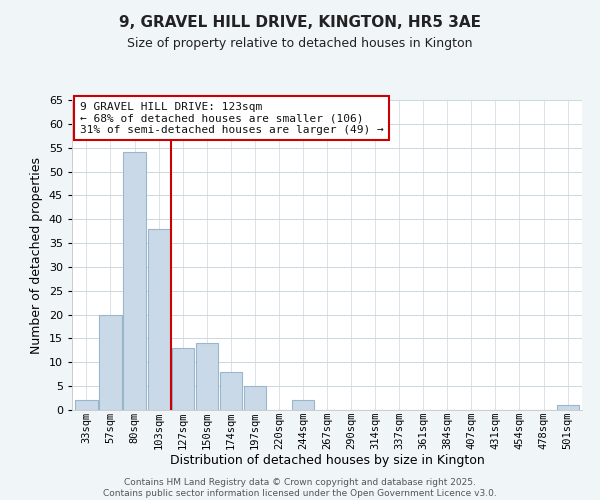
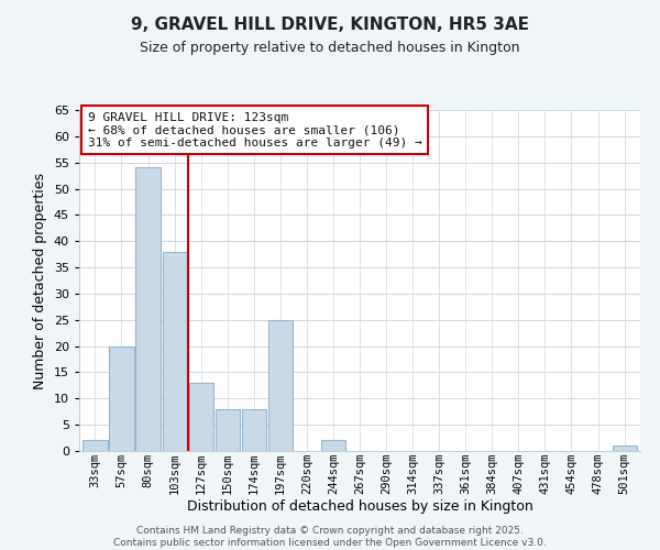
150sqm: 14 -> 8
197sqm: 5 -> 25
